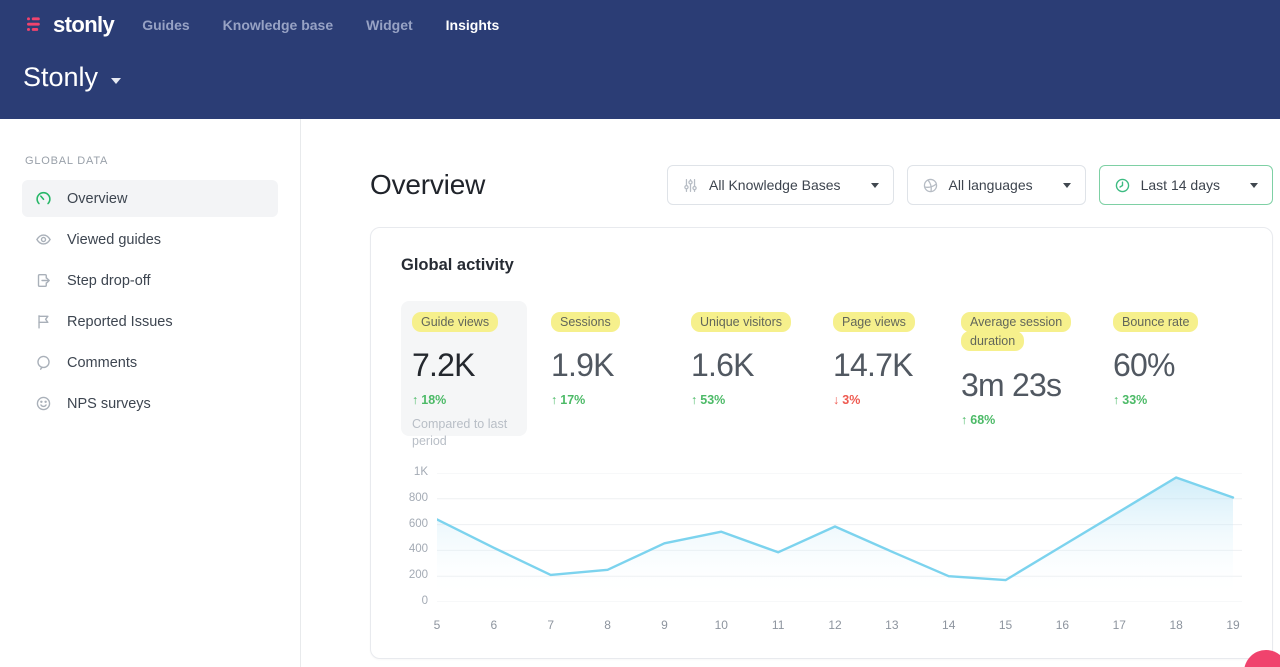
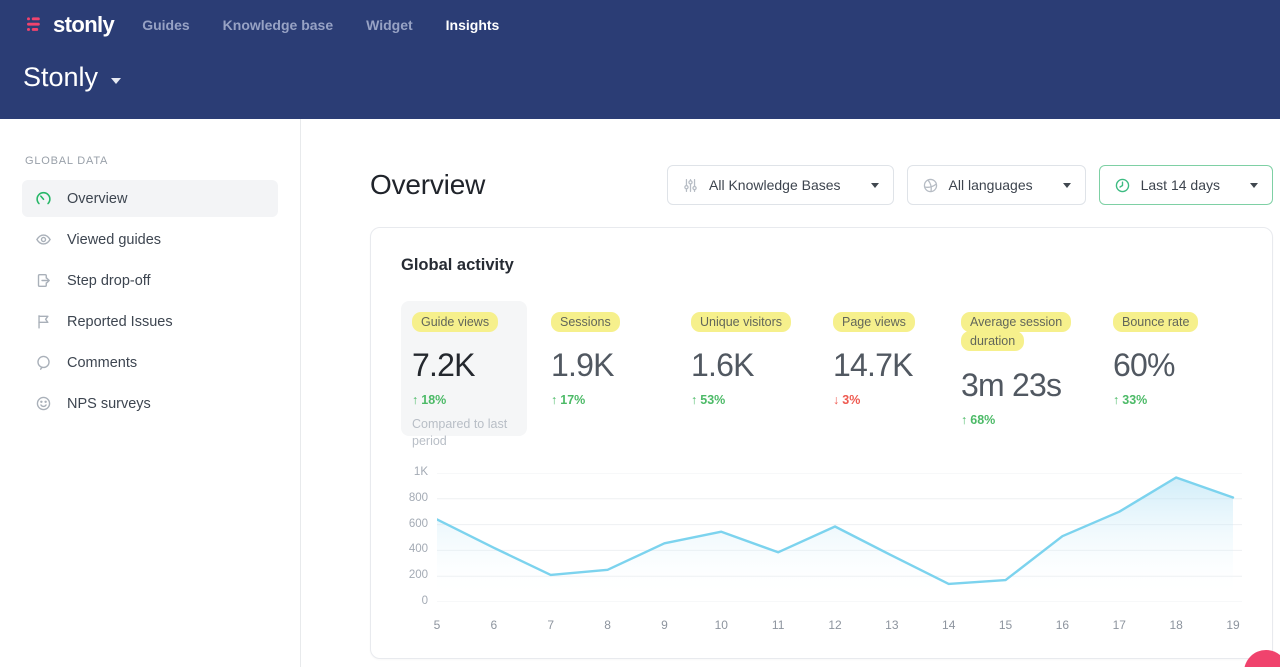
13: 390 -> 360
14: 200 -> 140
16: 440 -> 510
